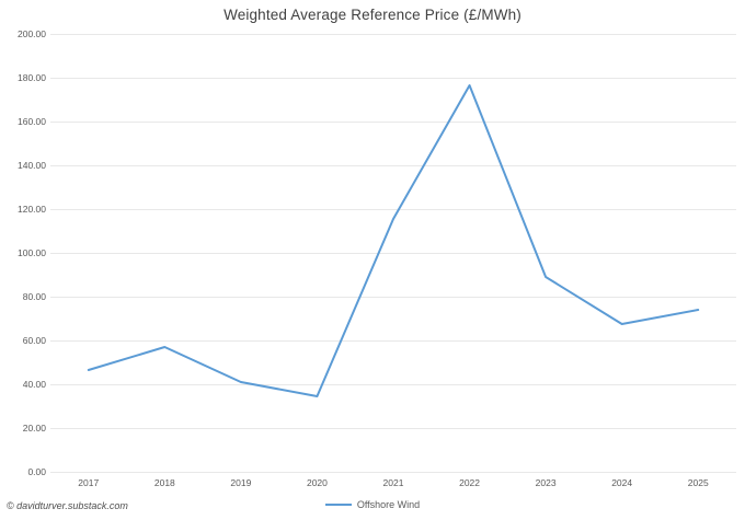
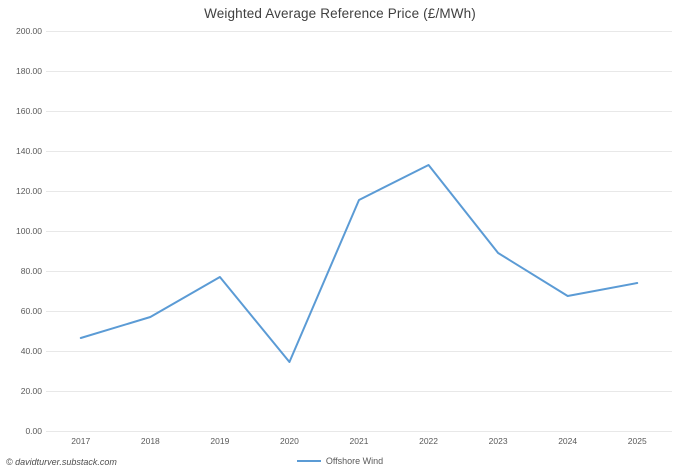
2019: 41 -> 77
2022: 176 -> 133
